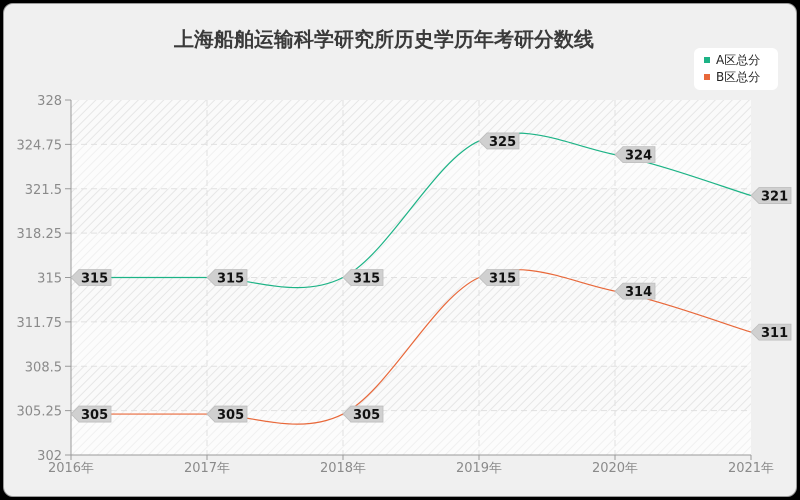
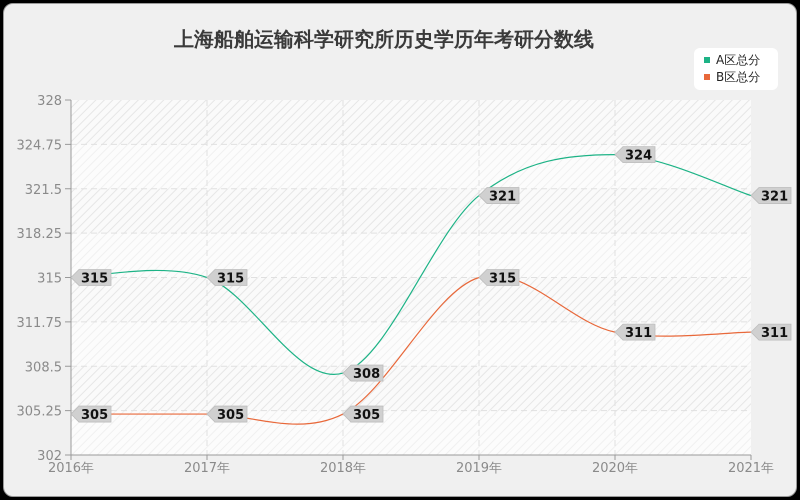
A区总分/2018年: 315 -> 308
A区总分/2019年: 325 -> 321
B区总分/2020年: 314 -> 311
